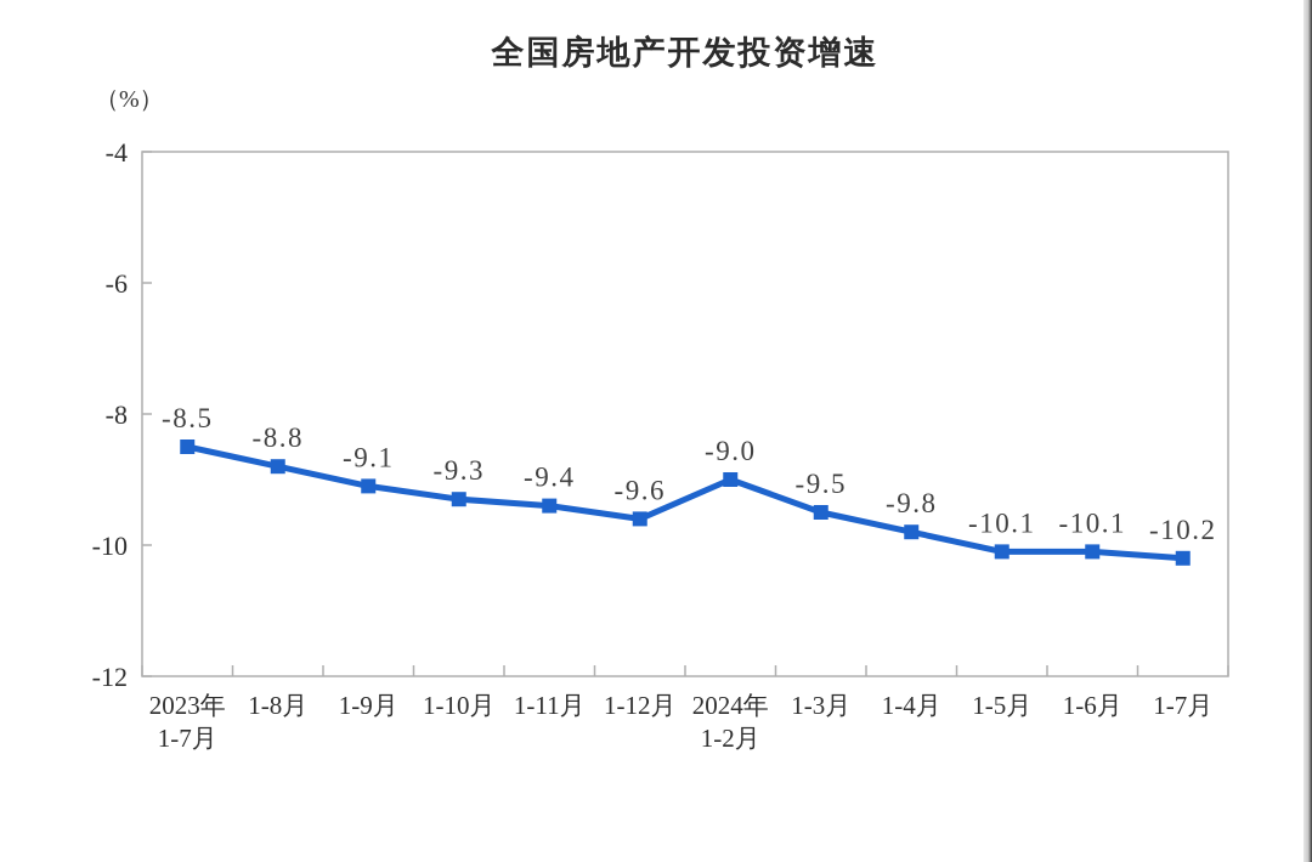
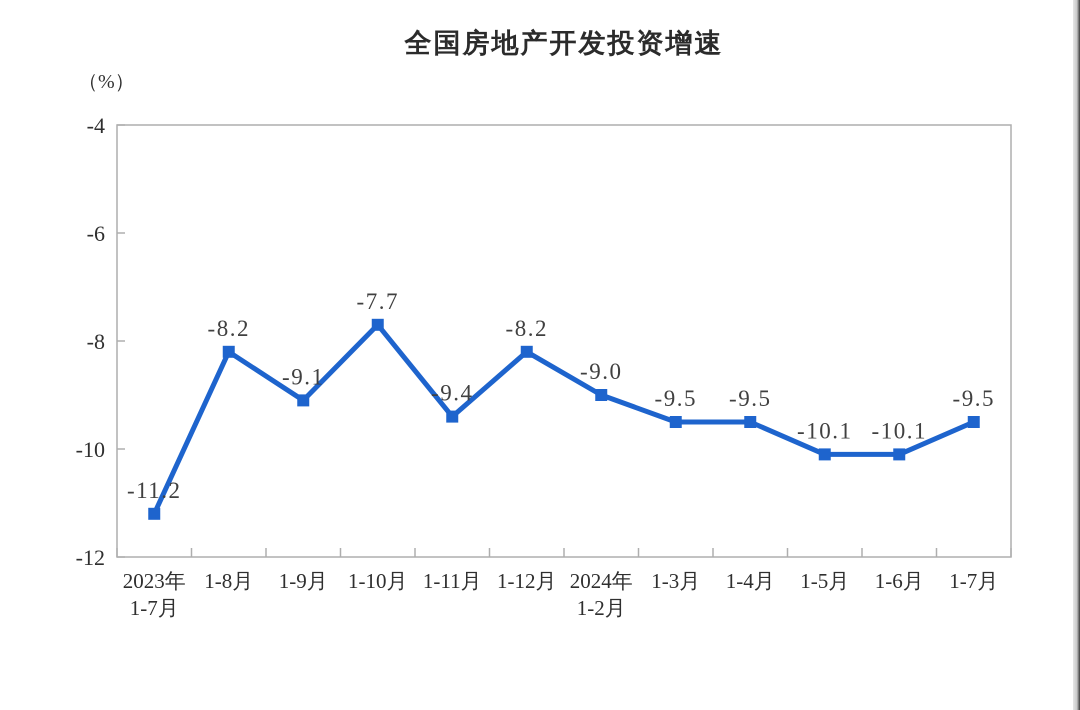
2023年 1-7月: -8.5 -> -11.2
1-8月: -8.8 -> -8.2
1-10月: -9.3 -> -7.7
1-12月: -9.6 -> -8.2
1-4月: -9.8 -> -9.5
1-7月: -10.2 -> -9.5
